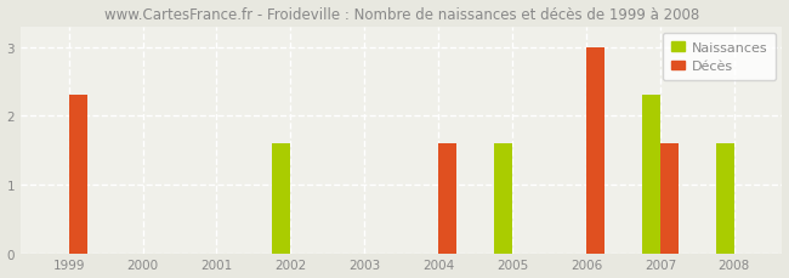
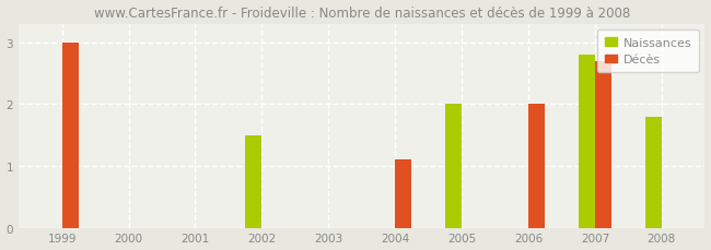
Décès/1999: 2.3 -> 3.0
Naissances/2002: 1.6 -> 1.5
Décès/2004: 1.6 -> 1.1
Naissances/2005: 1.6 -> 2.0
Décès/2006: 3.0 -> 2.0
Naissances/2007: 2.3 -> 2.8
Décès/2007: 1.6 -> 2.7
Naissances/2008: 1.6 -> 1.8
